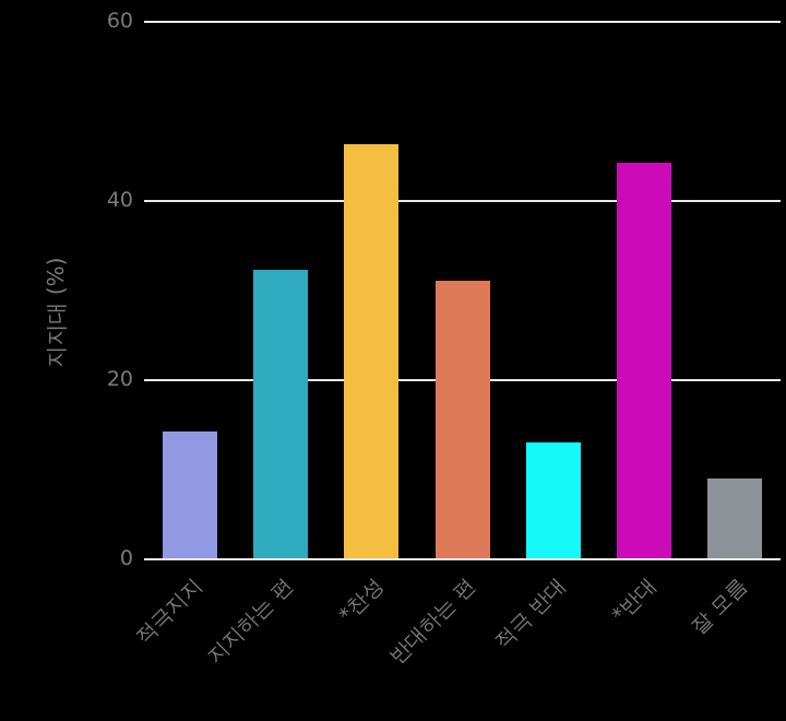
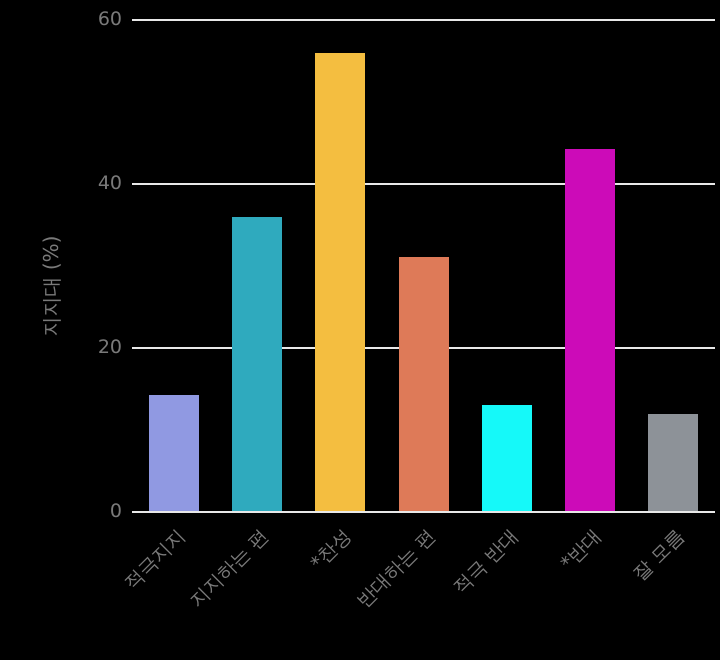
지지하는 편: 32 -> 36
*찬성: 46 -> 56
잘 모름: 9 -> 12
